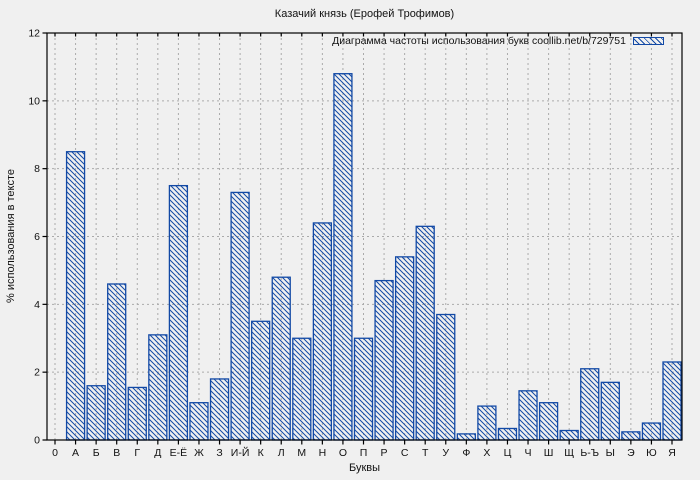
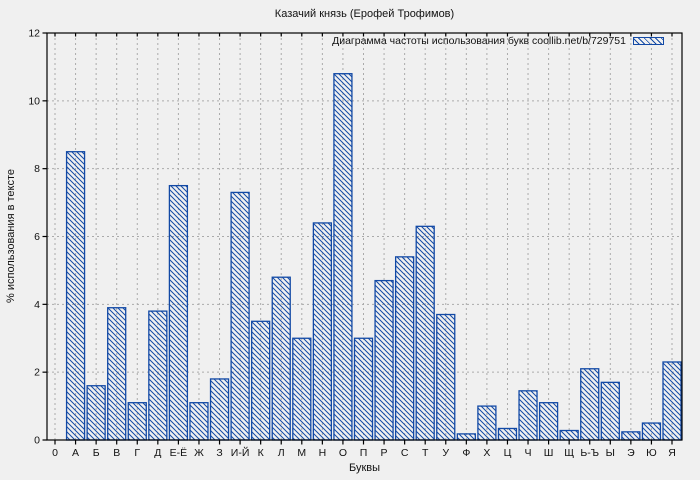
В: 4.6 -> 3.9
Г: 1.6 -> 1.1
Д: 3.1 -> 3.8
